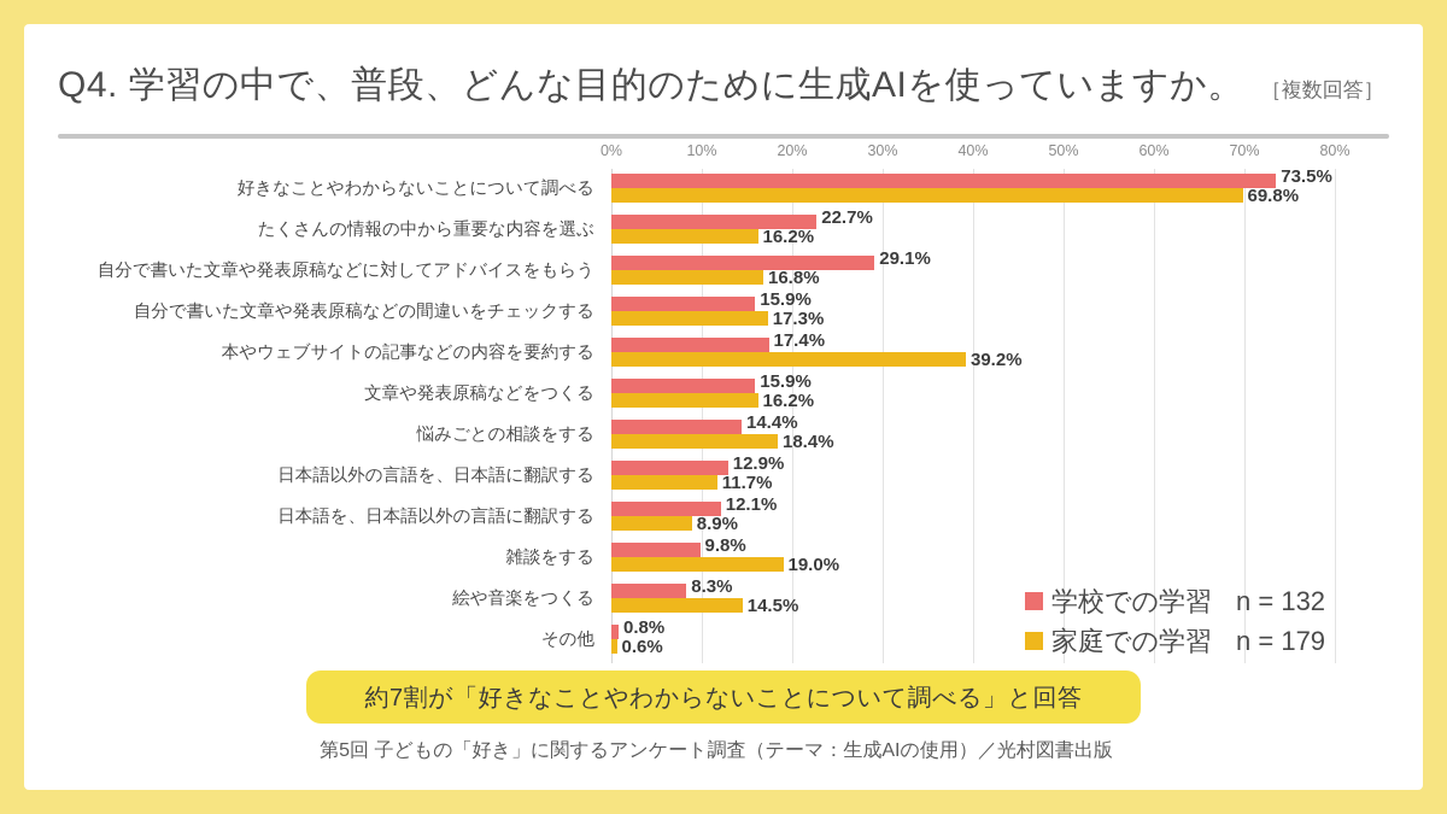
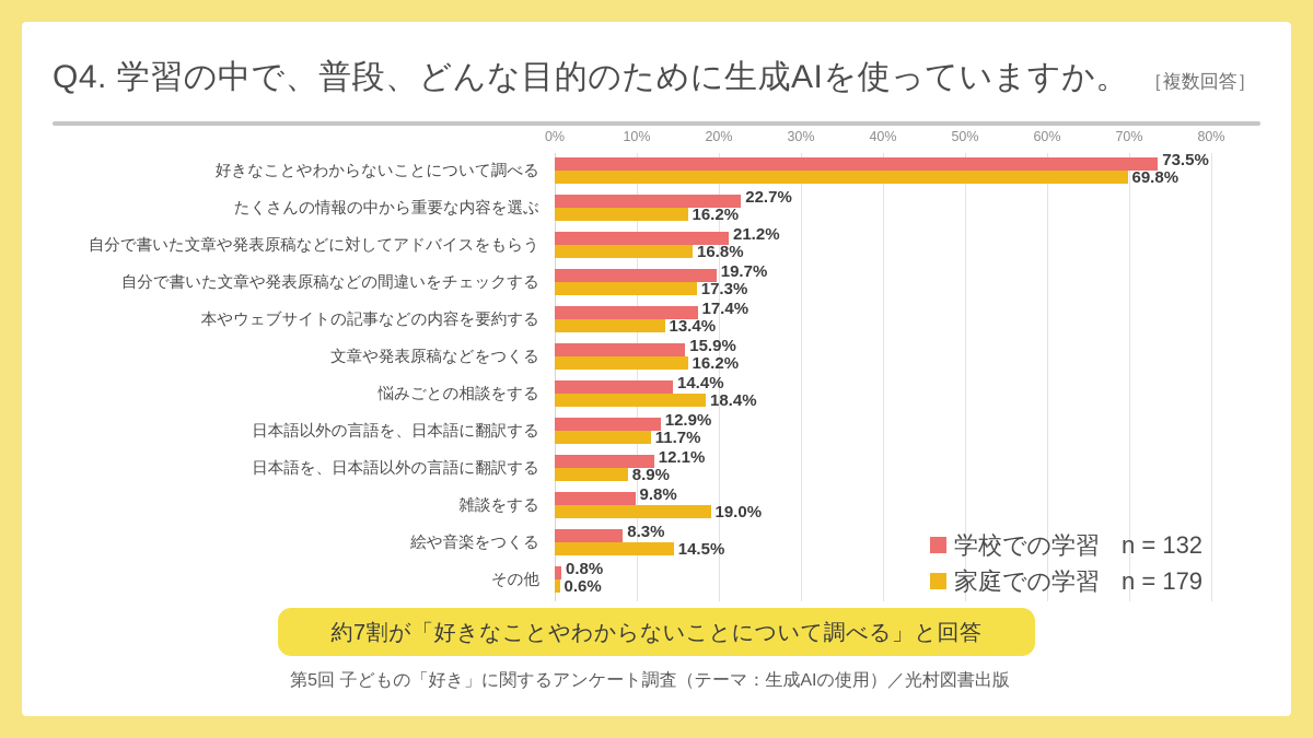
学校での学習/自分で書いた文章や発表原稿などに対してアドバイスをもらう: 29.1% -> 21.2%
学校での学習/自分で書いた文章や発表原稿などの間違いをチェックする: 15.9% -> 19.7%
家庭での学習/本やウェブサイトの記事などの内容を要約する: 39.2% -> 13.4%
